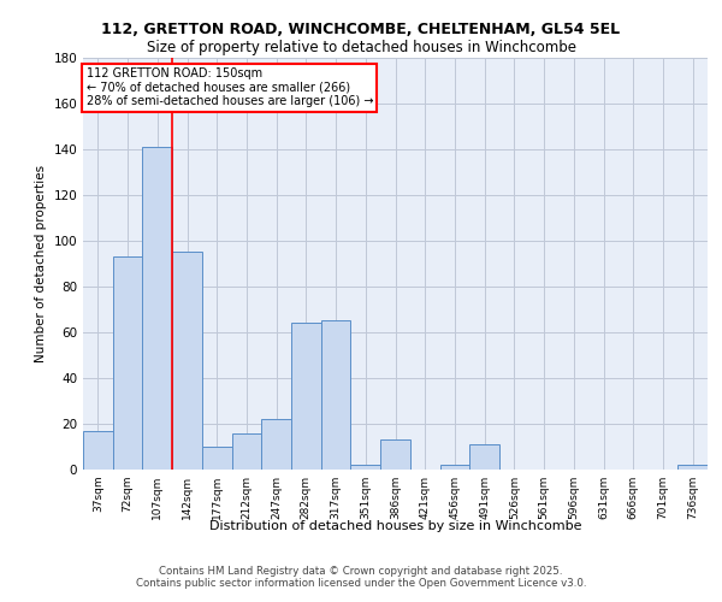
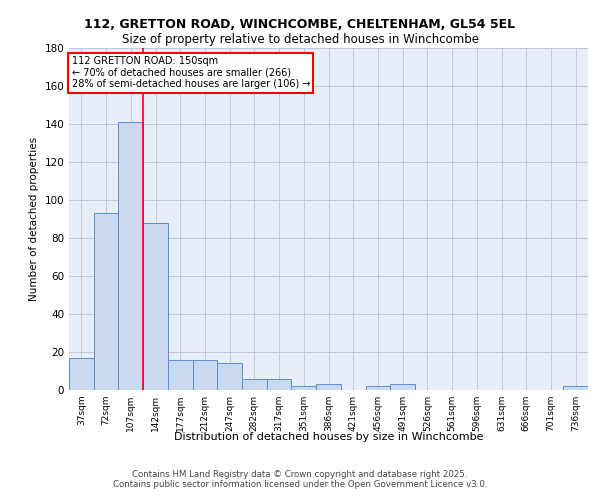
142sqm: 95 -> 88
177sqm: 10 -> 16
247sqm: 22 -> 14
282sqm: 64 -> 6
317sqm: 65 -> 6
386sqm: 13 -> 3
491sqm: 11 -> 3
